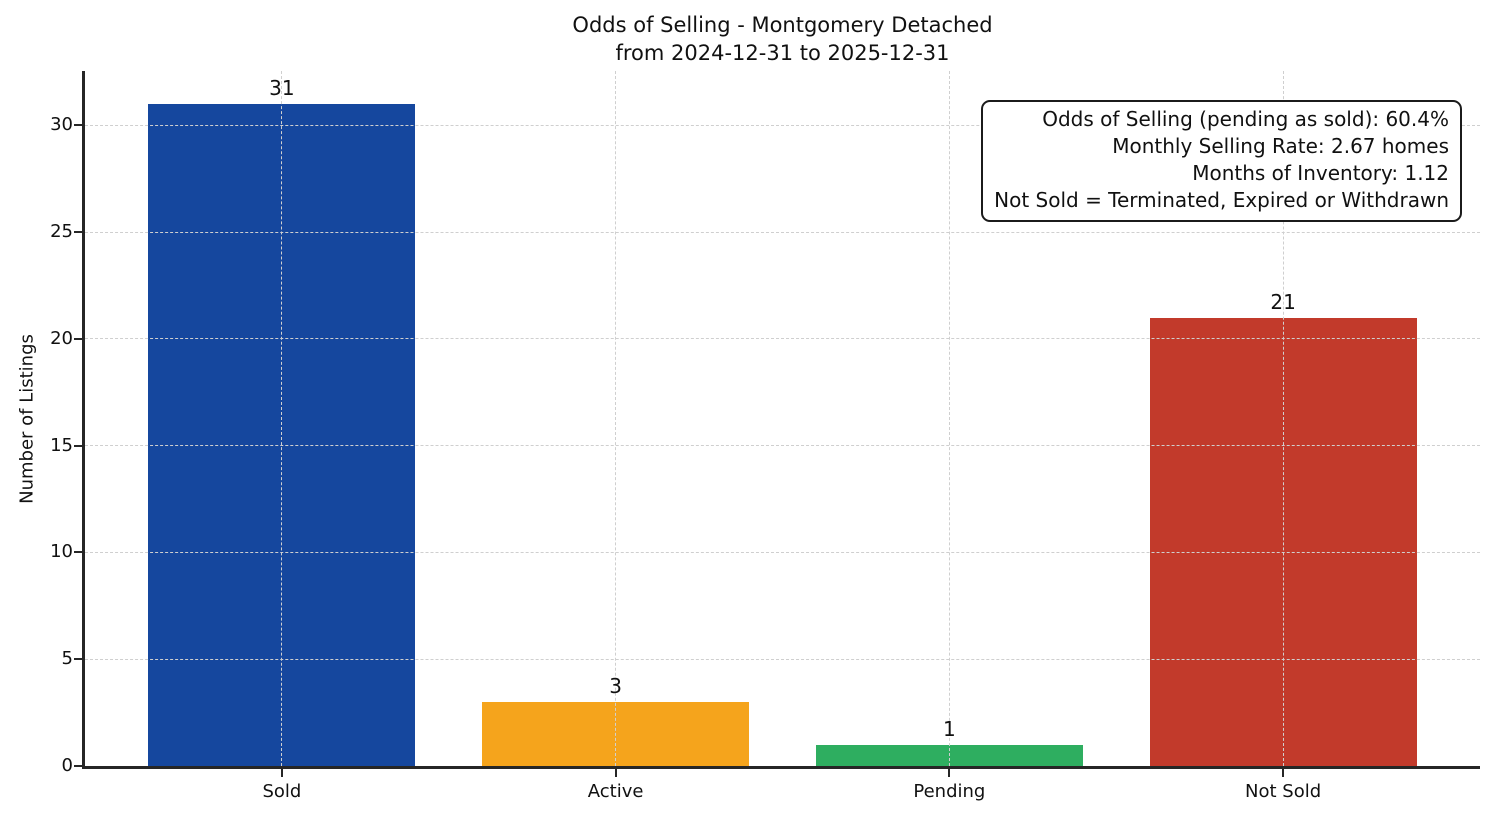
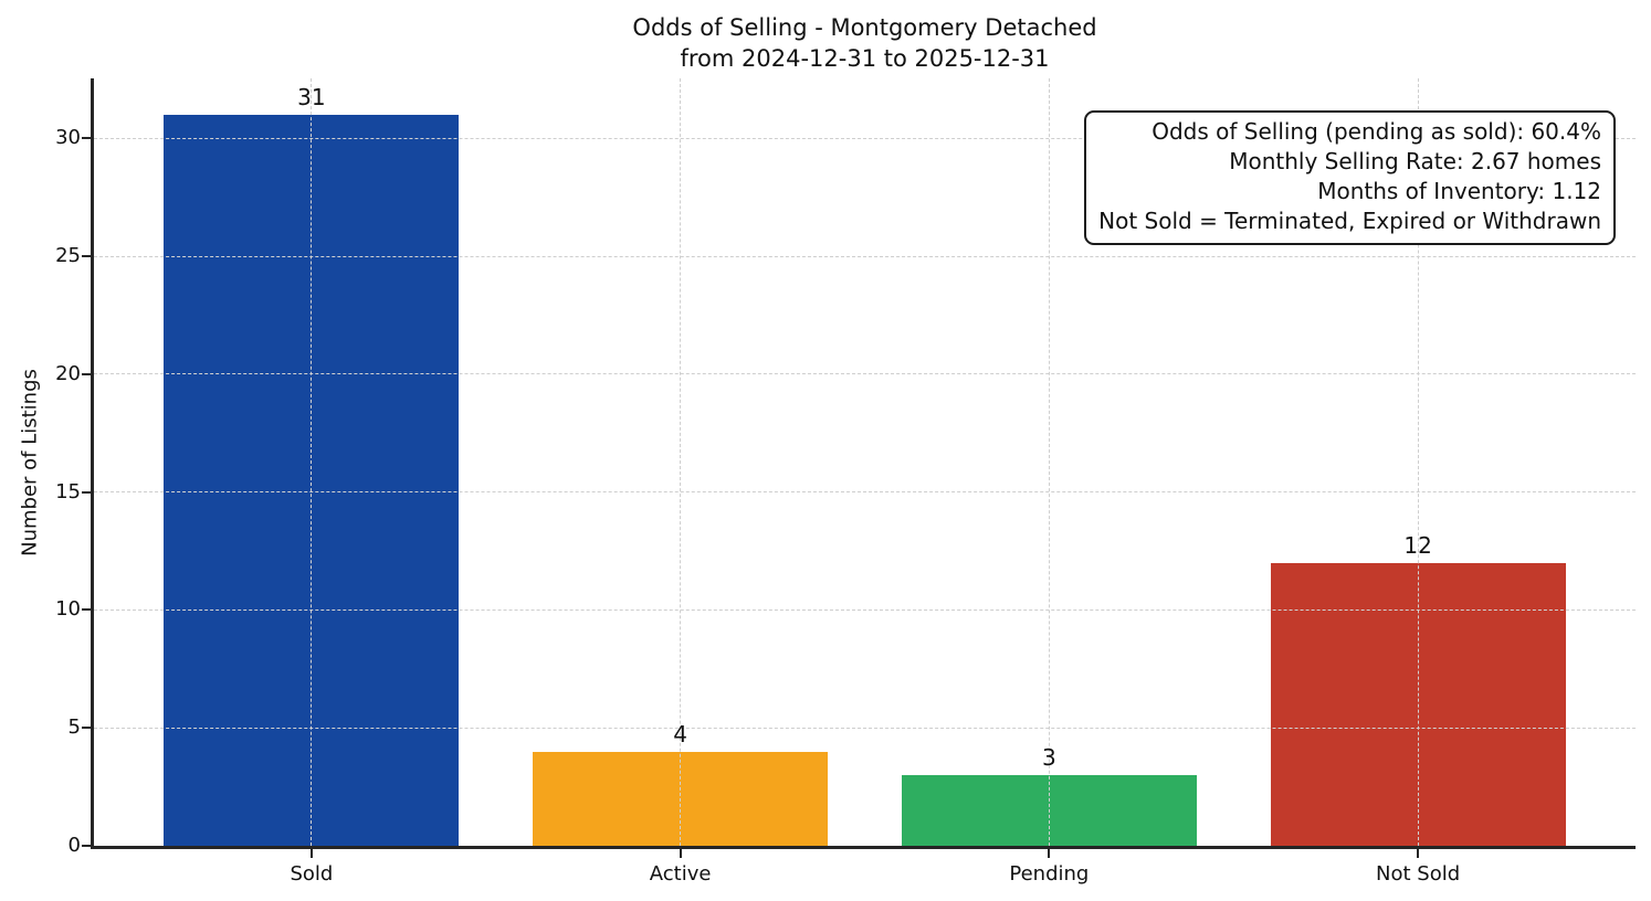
Active: 3 -> 4
Pending: 1 -> 3
Not Sold: 21 -> 12
